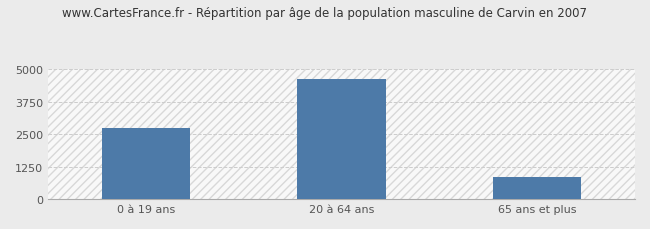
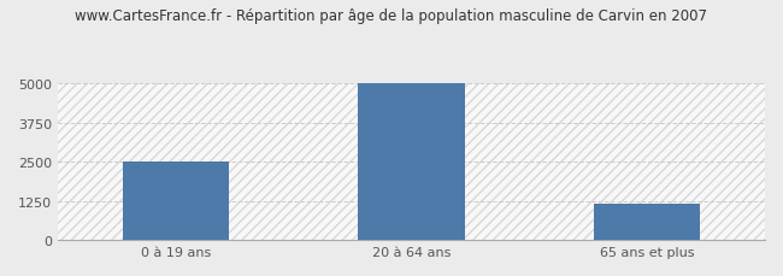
0 à 19 ans: 2750 -> 2500
20 à 64 ans: 4600 -> 5000
65 ans et plus: 850 -> 1150
